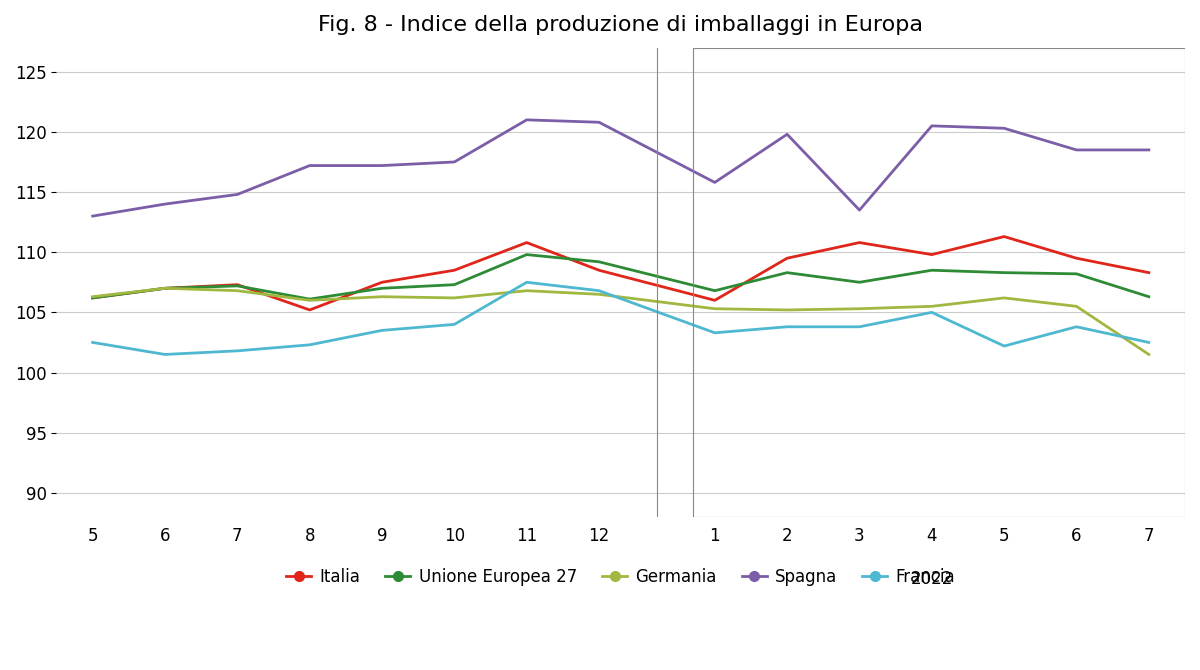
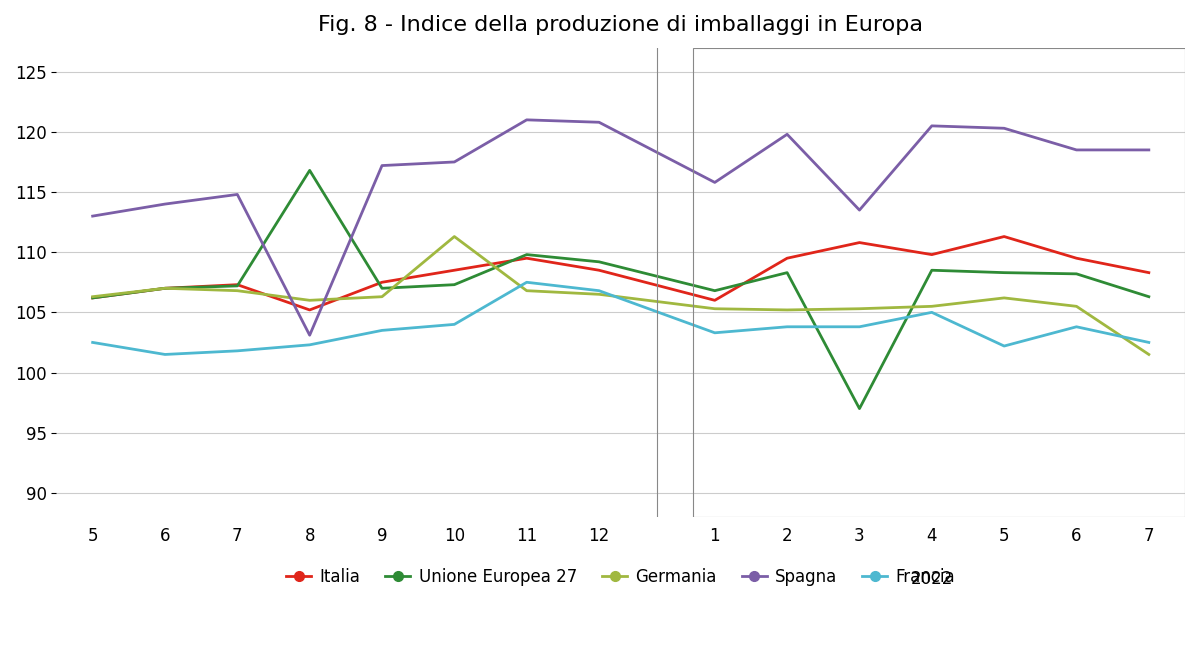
Unione Europea 27/8: 106.1 -> 116.8
Spagna/8: 117.2 -> 103.1
Germania/10: 106.2 -> 111.3
Italia/11: 110.8 -> 109.5
Unione Europea 27/3: 107.5 -> 97.0
